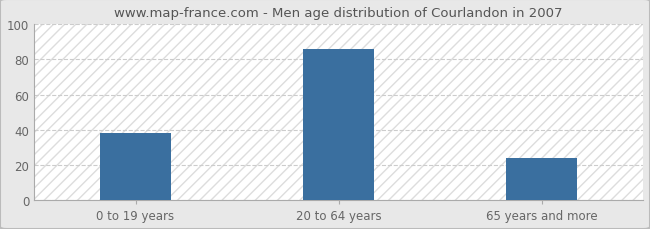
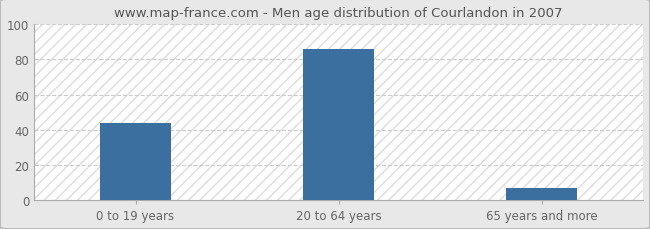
0 to 19 years: 38 -> 44
65 years and more: 24 -> 7
